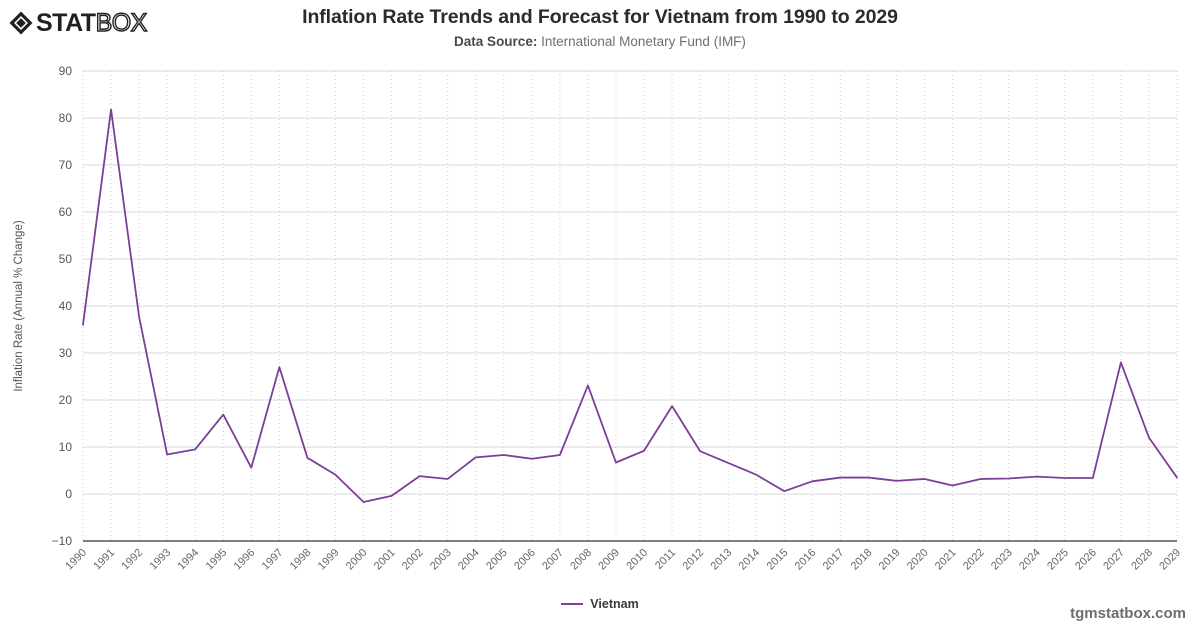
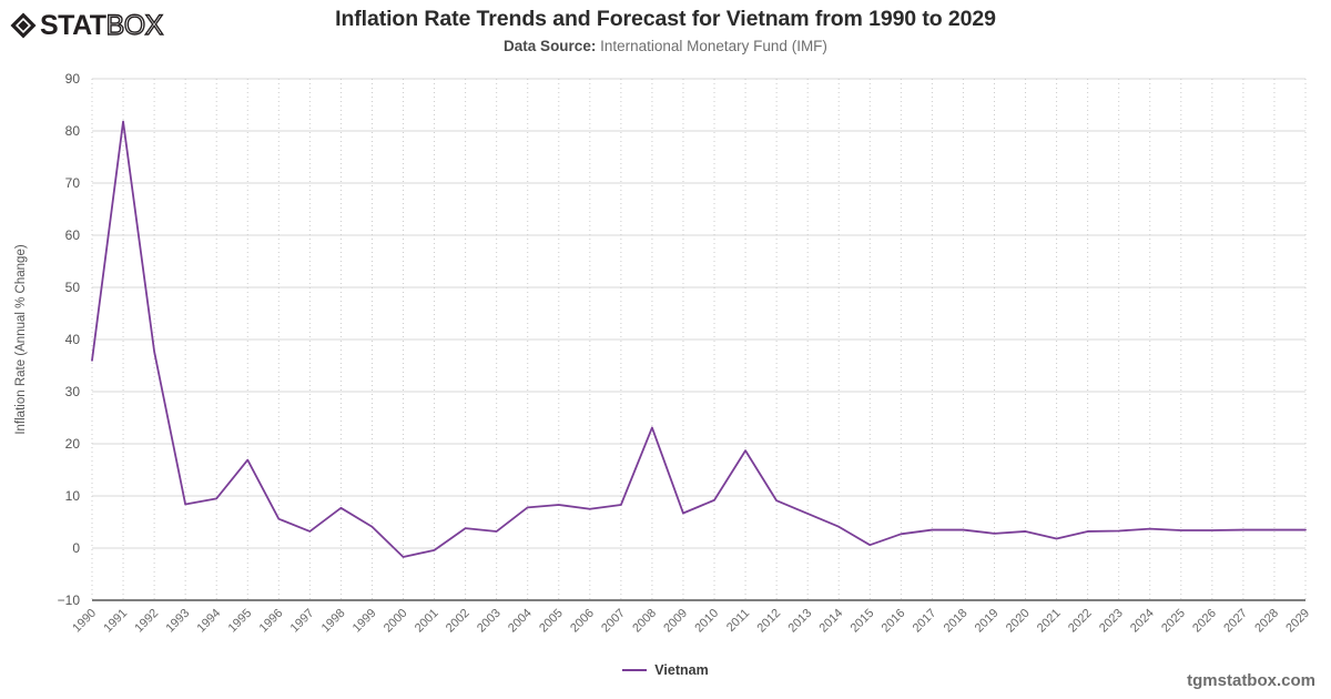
1997: 27 -> 3
2027: 28 -> 4
2028: 12 -> 4
